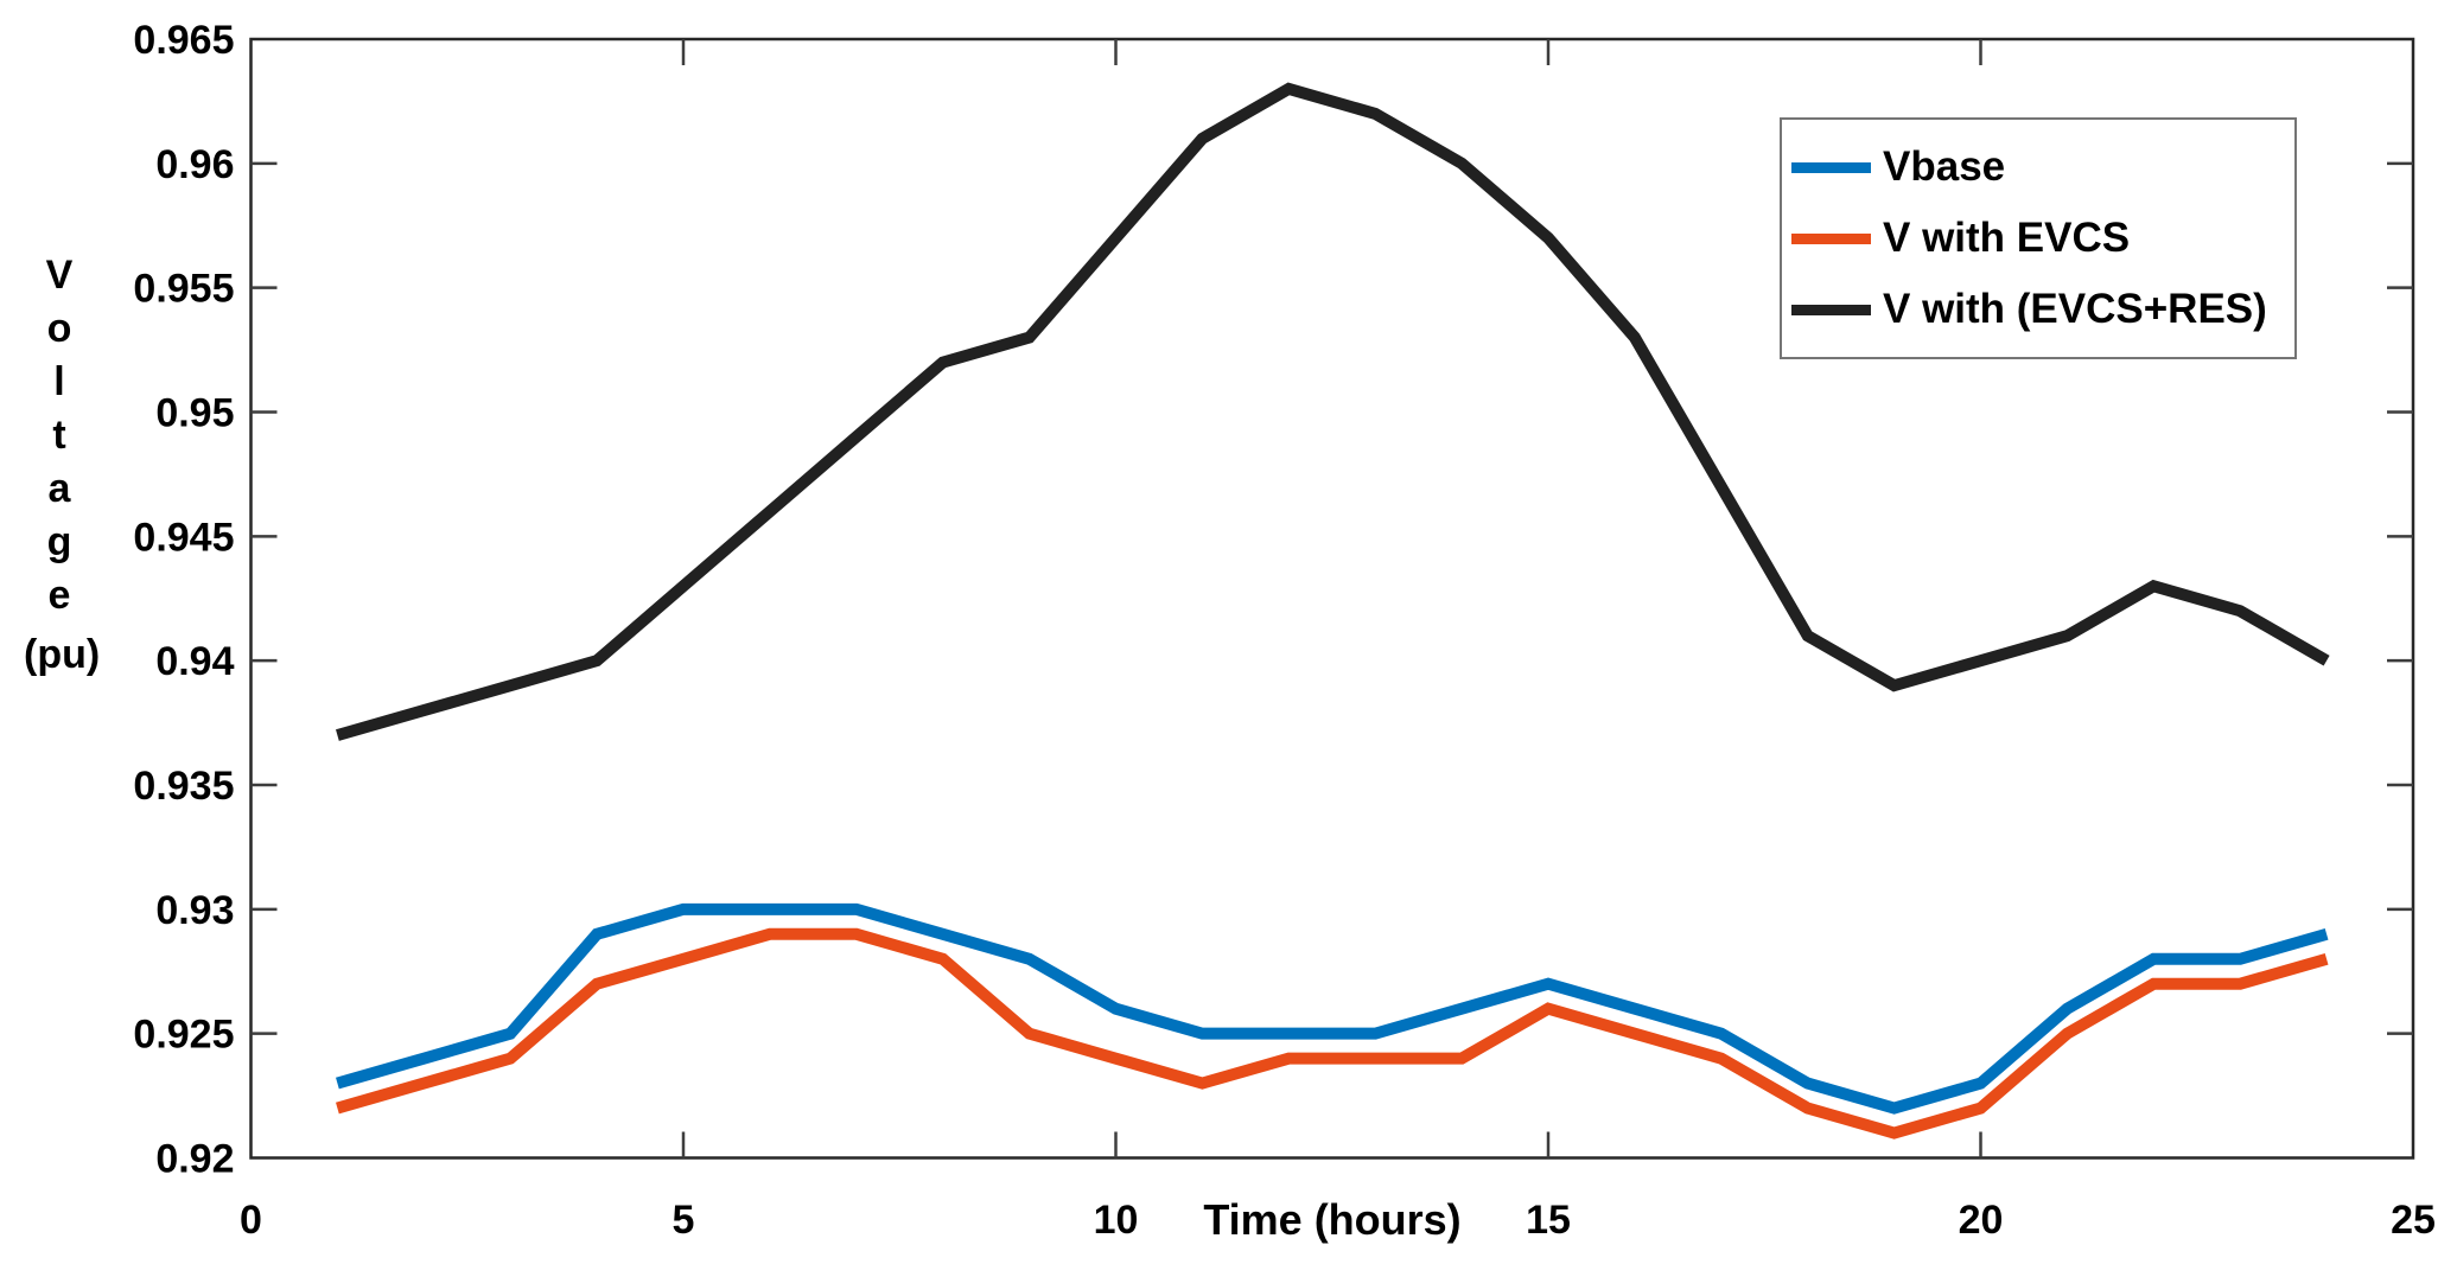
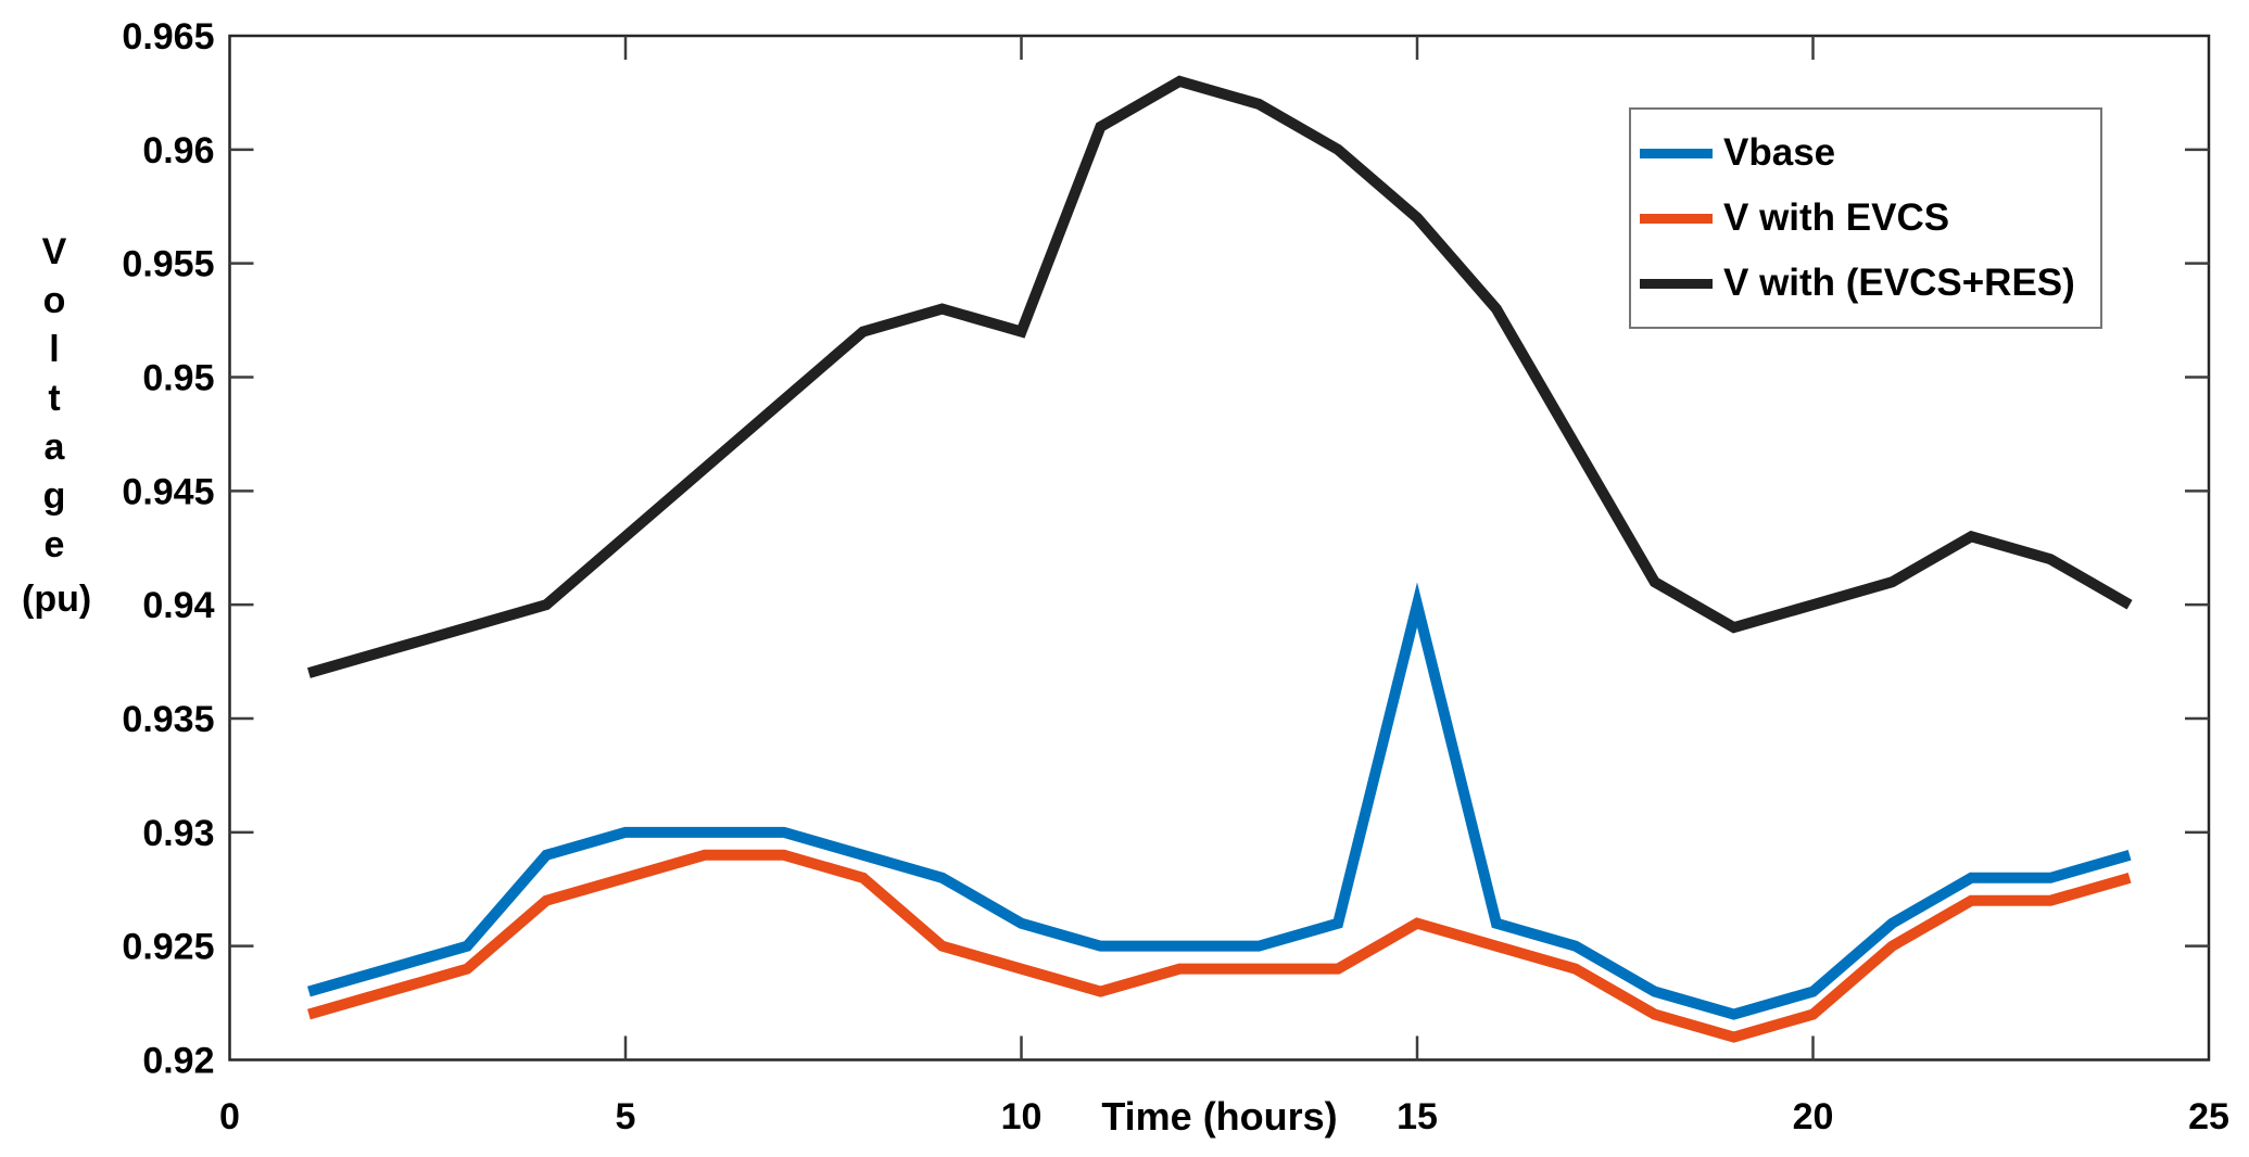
V with (EVCS+RES)/10: 0.957 -> 0.952
Vbase/15: 0.927 -> 0.940
